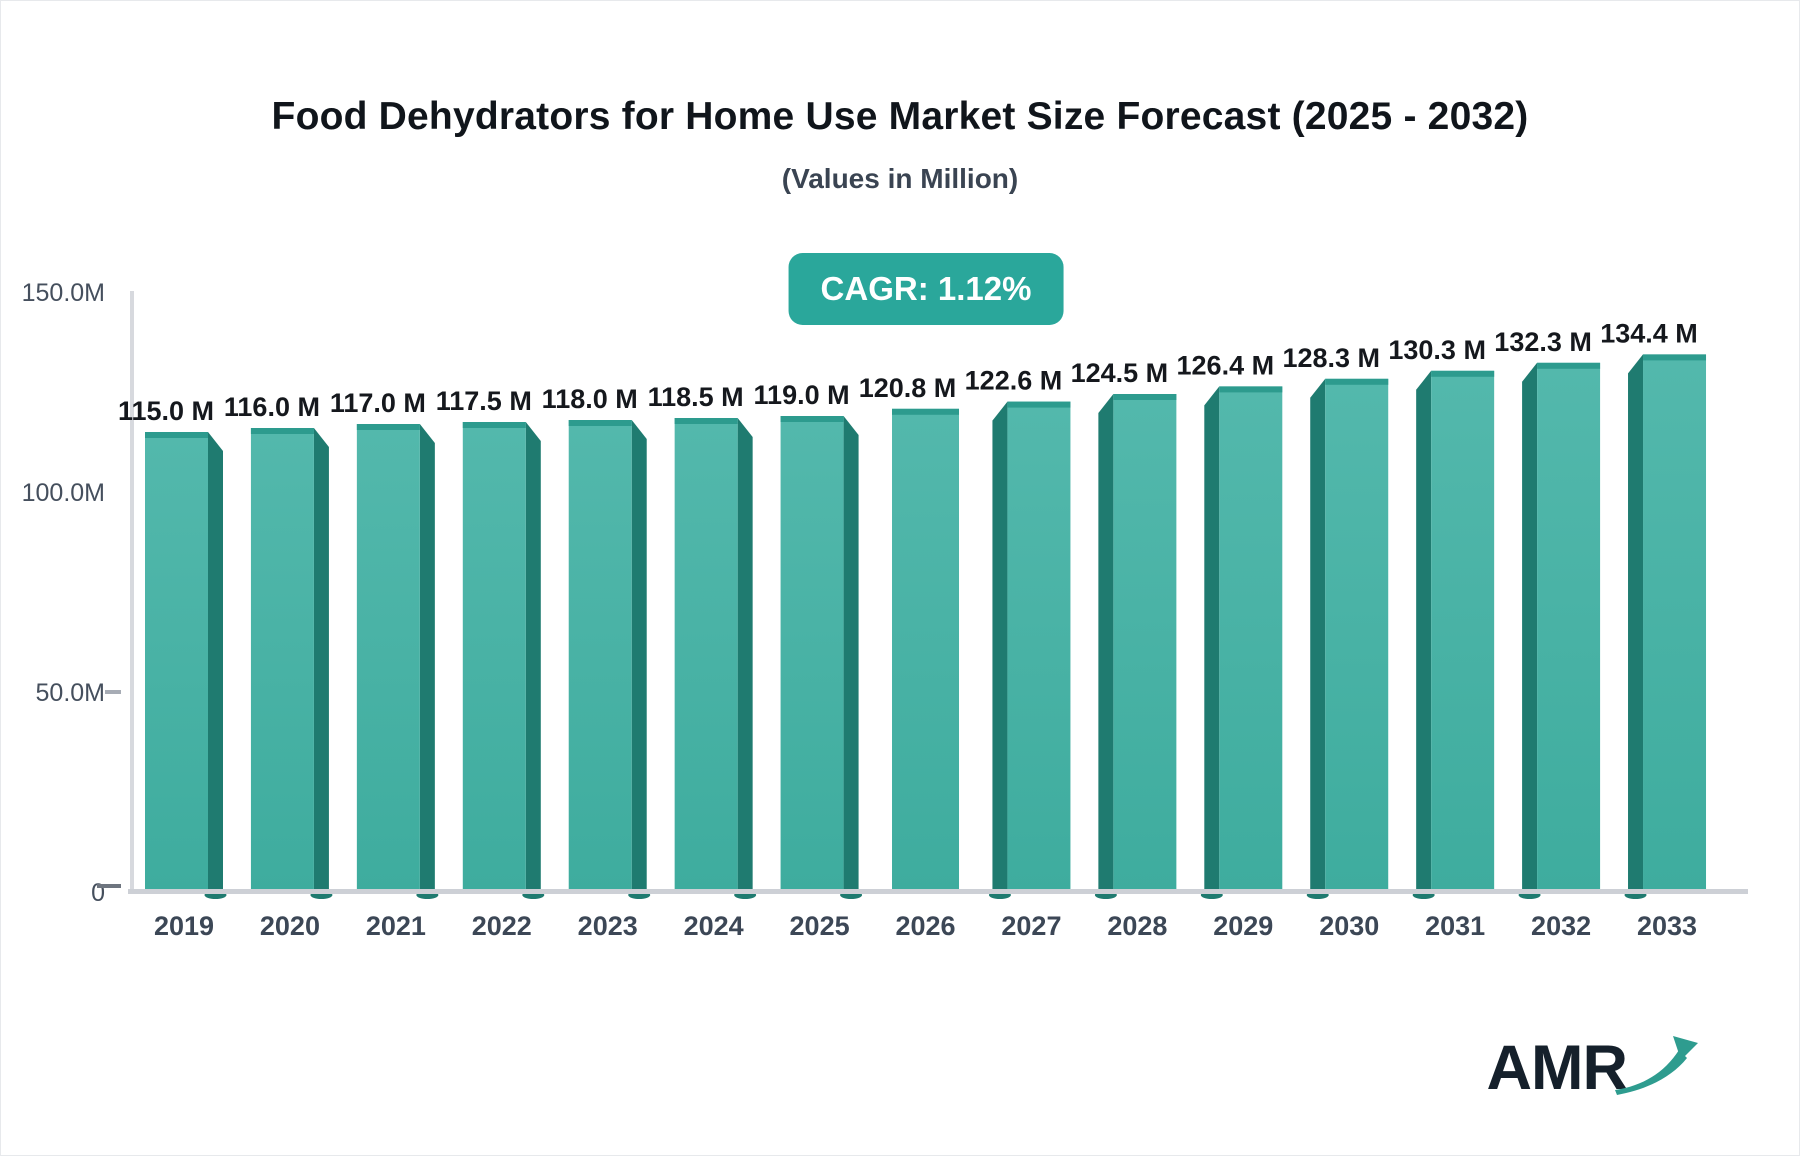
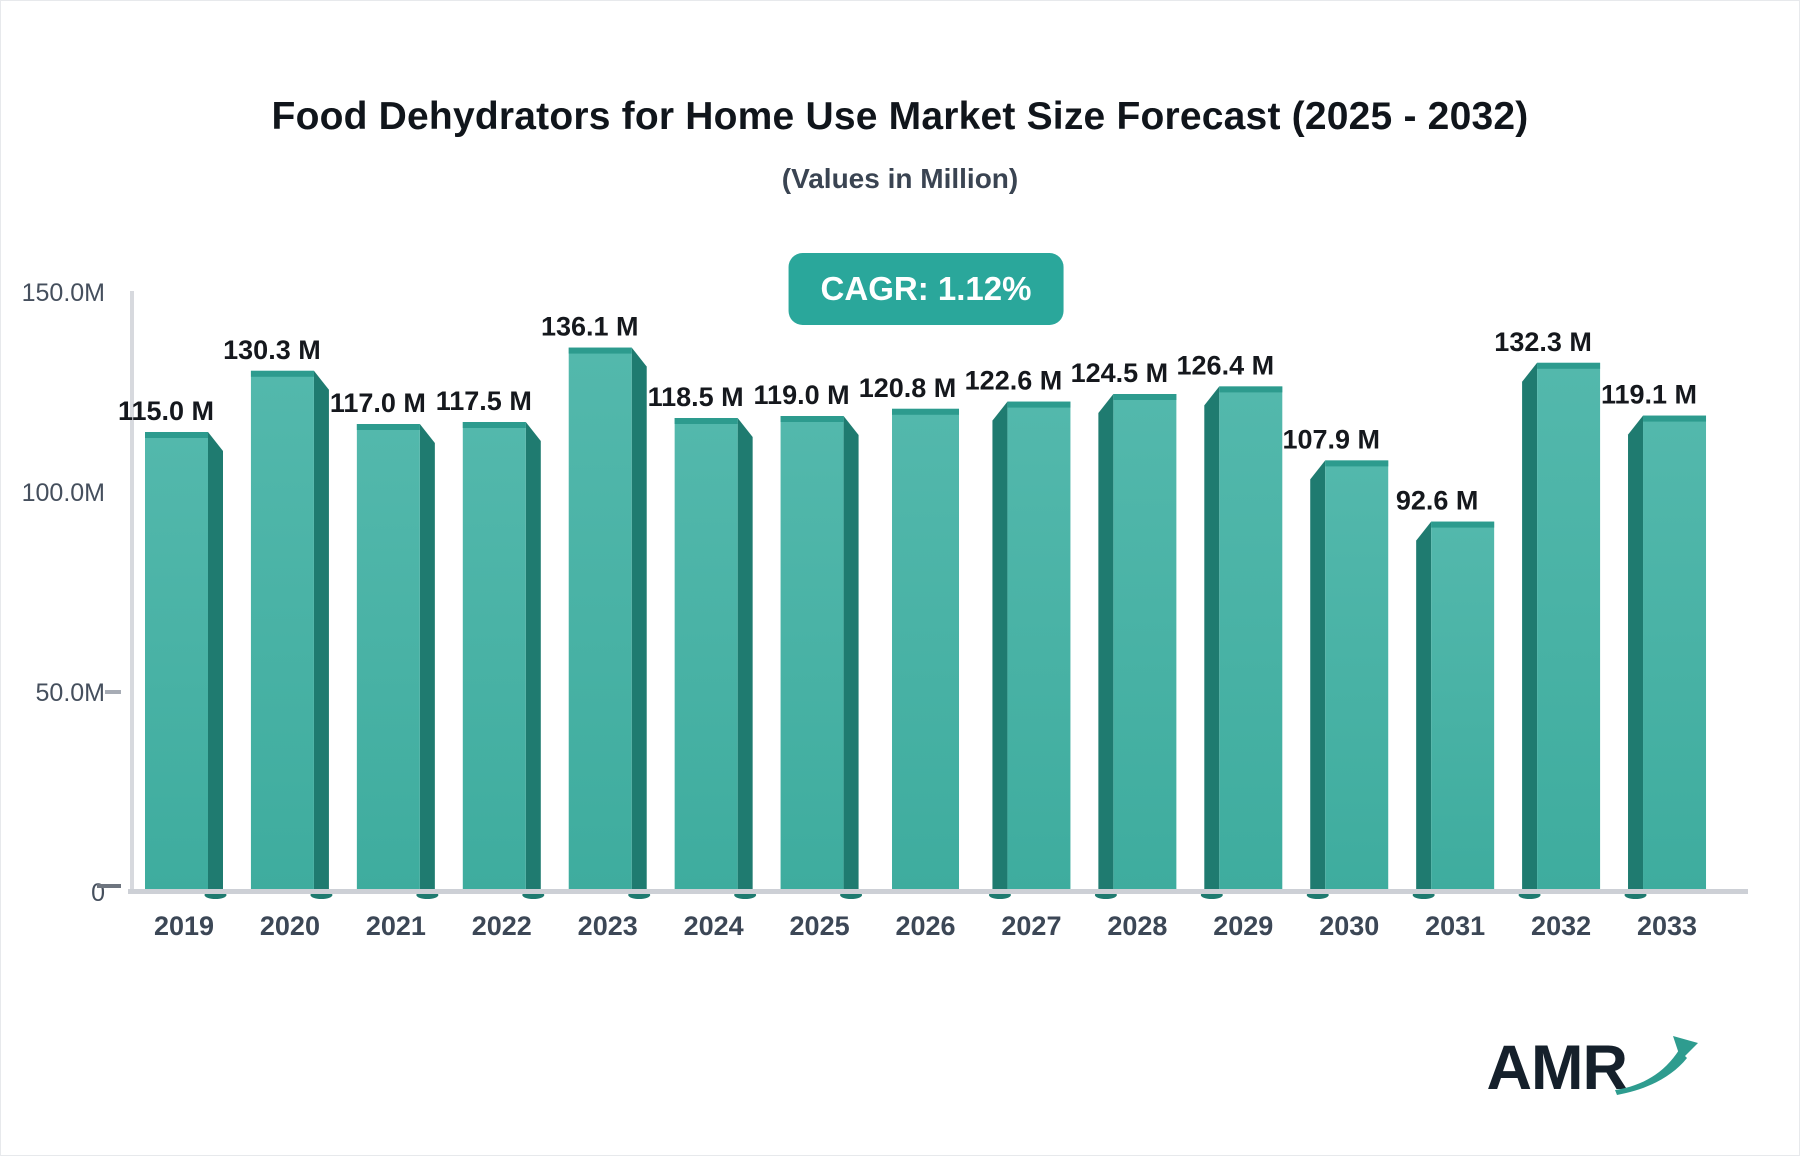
2020: 116.0 -> 130.3
2023: 118.0 -> 136.1
2030: 128.3 -> 107.9
2031: 130.3 -> 92.6
2033: 134.4 -> 119.1
